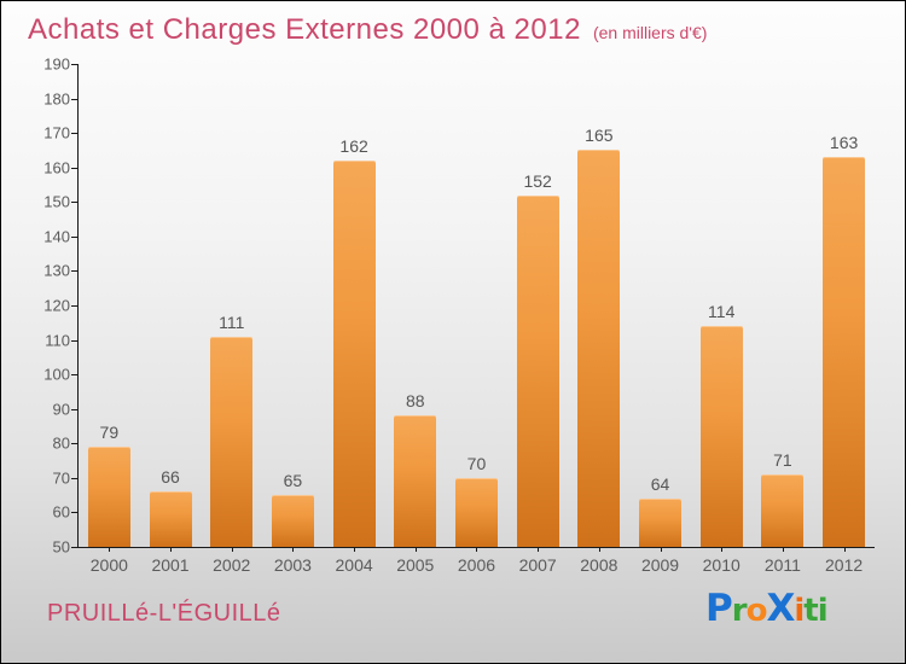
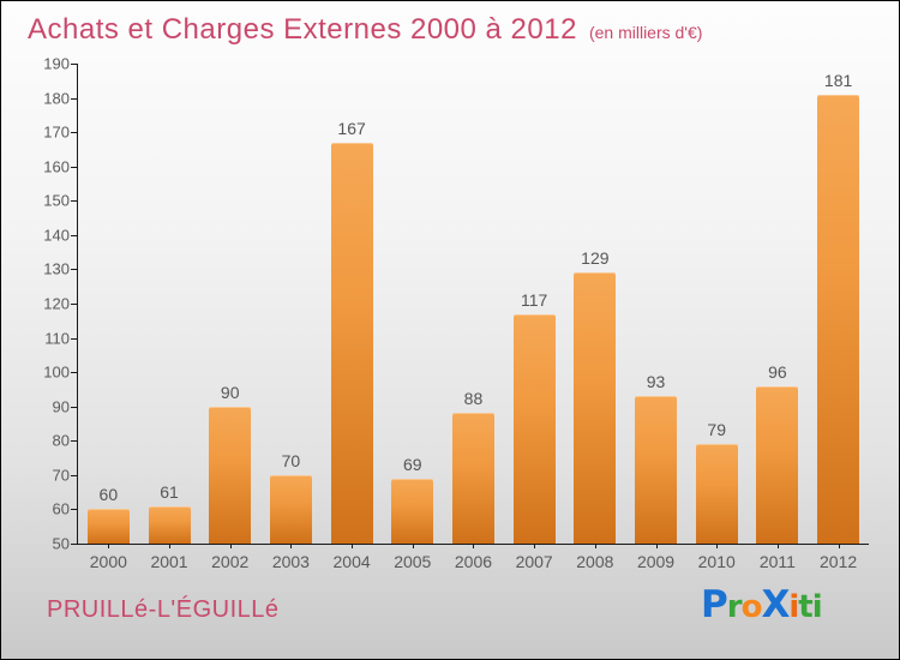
2000: 79 -> 60
2001: 66 -> 61
2002: 111 -> 90
2003: 65 -> 70
2004: 162 -> 167
2005: 88 -> 69
2006: 70 -> 88
2007: 152 -> 117
2008: 165 -> 129
2009: 64 -> 93
2010: 114 -> 79
2011: 71 -> 96
2012: 163 -> 181
